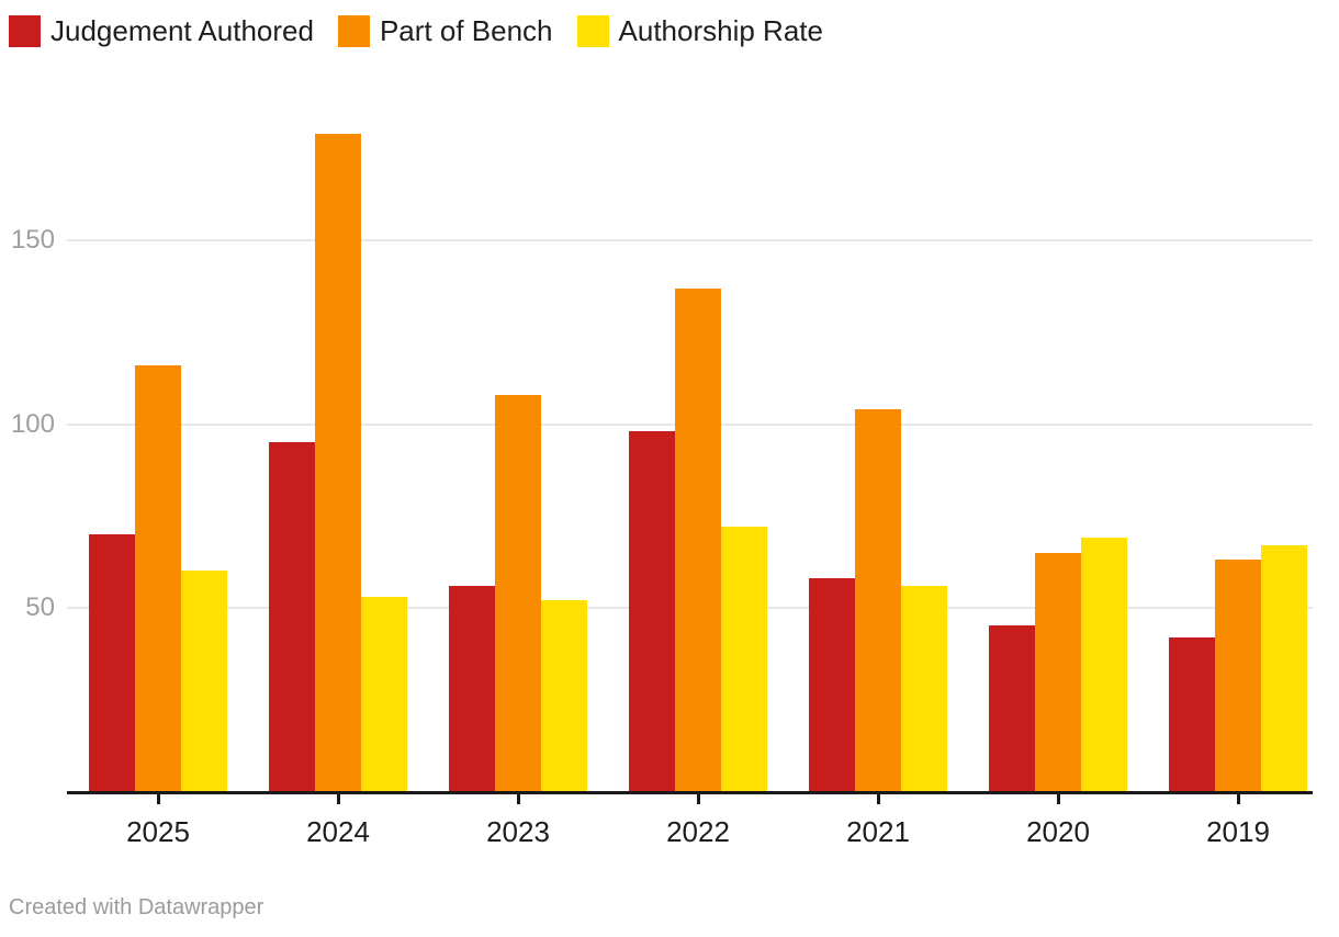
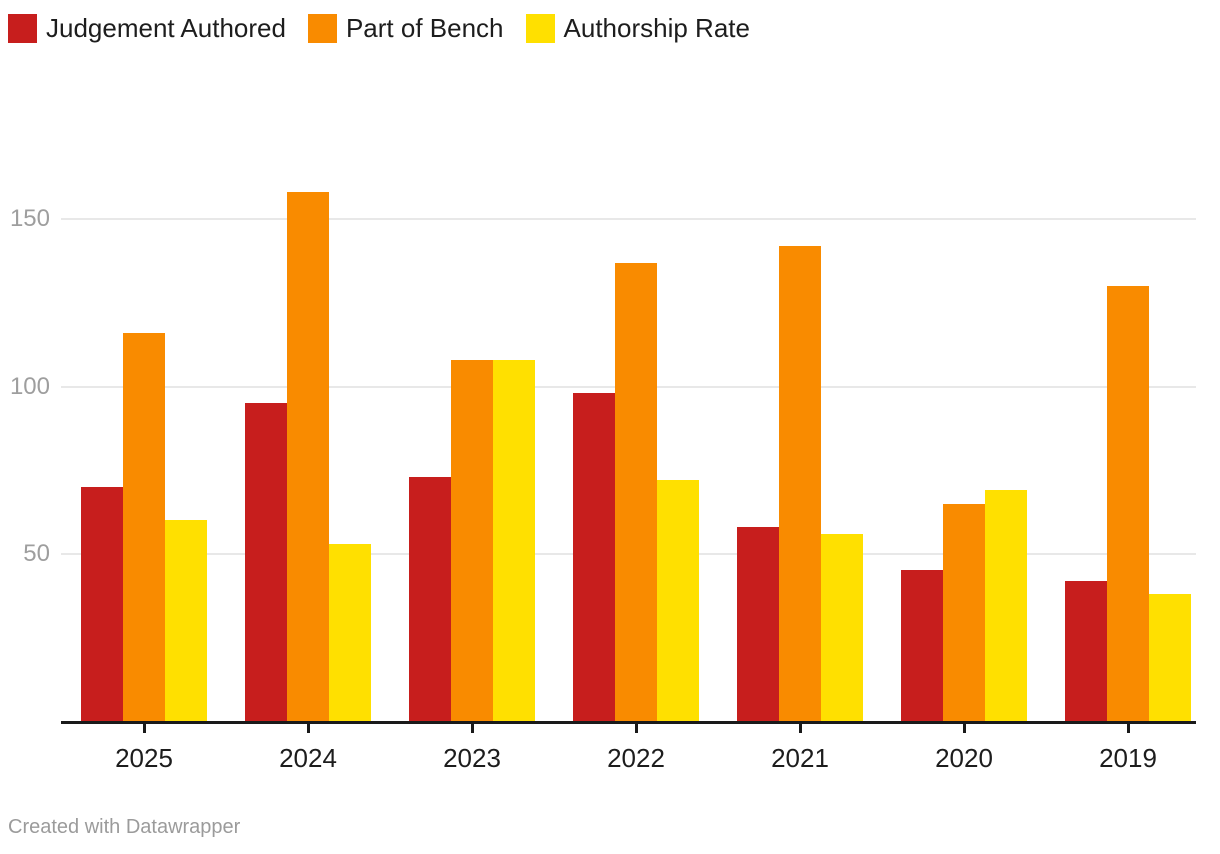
Part of Bench/2024: 179 -> 158
Judgement Authored/2023: 56 -> 73
Authorship Rate/2023: 52 -> 108
Part of Bench/2021: 104 -> 142
Part of Bench/2019: 63 -> 130
Authorship Rate/2019: 67 -> 38
